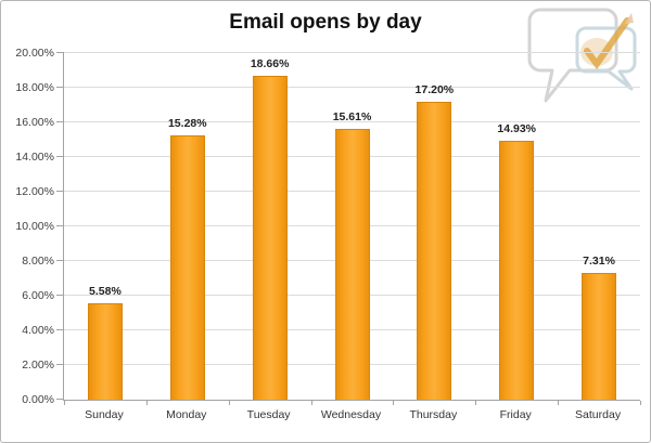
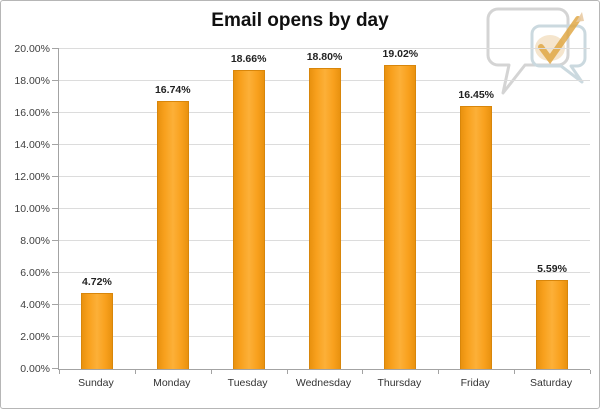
Sunday: 5.58% -> 4.72%
Monday: 15.28% -> 16.74%
Wednesday: 15.61% -> 18.80%
Thursday: 17.20% -> 19.02%
Friday: 14.93% -> 16.45%
Saturday: 7.31% -> 5.59%
